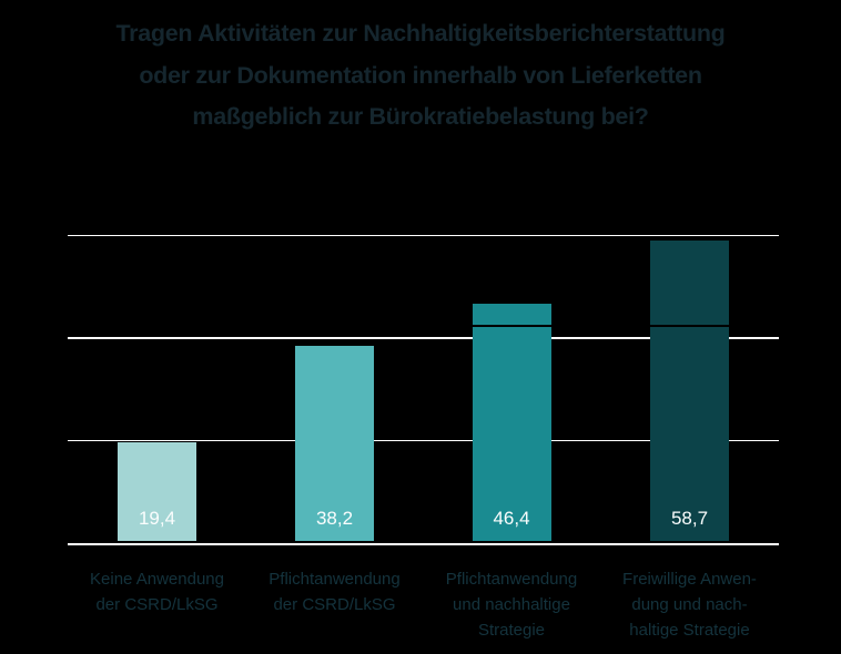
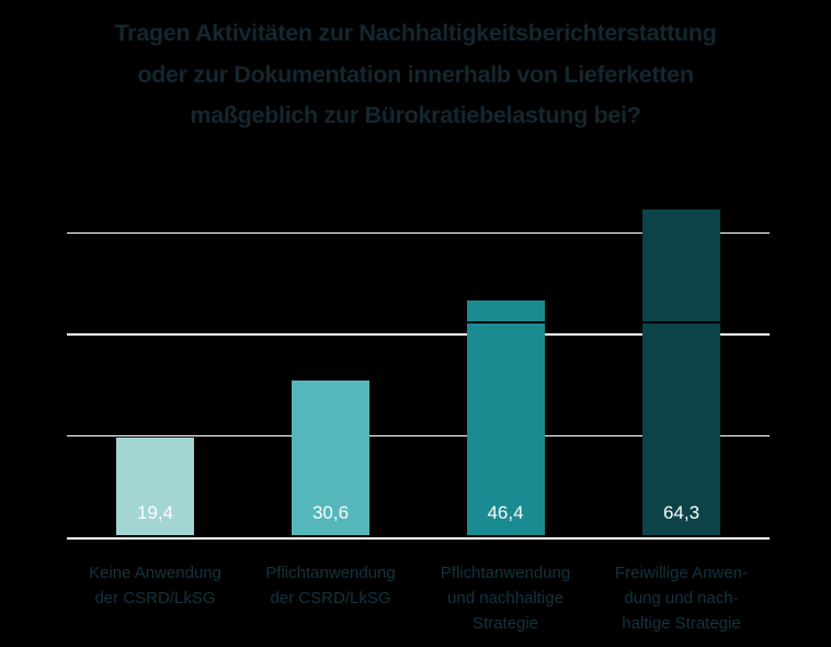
Pflichtanwendung der CSRD/LkSG: 38,2 -> 30,6
Freiwillige Anwen- dung und nach- haltige Strategie: 58,7 -> 64,3
